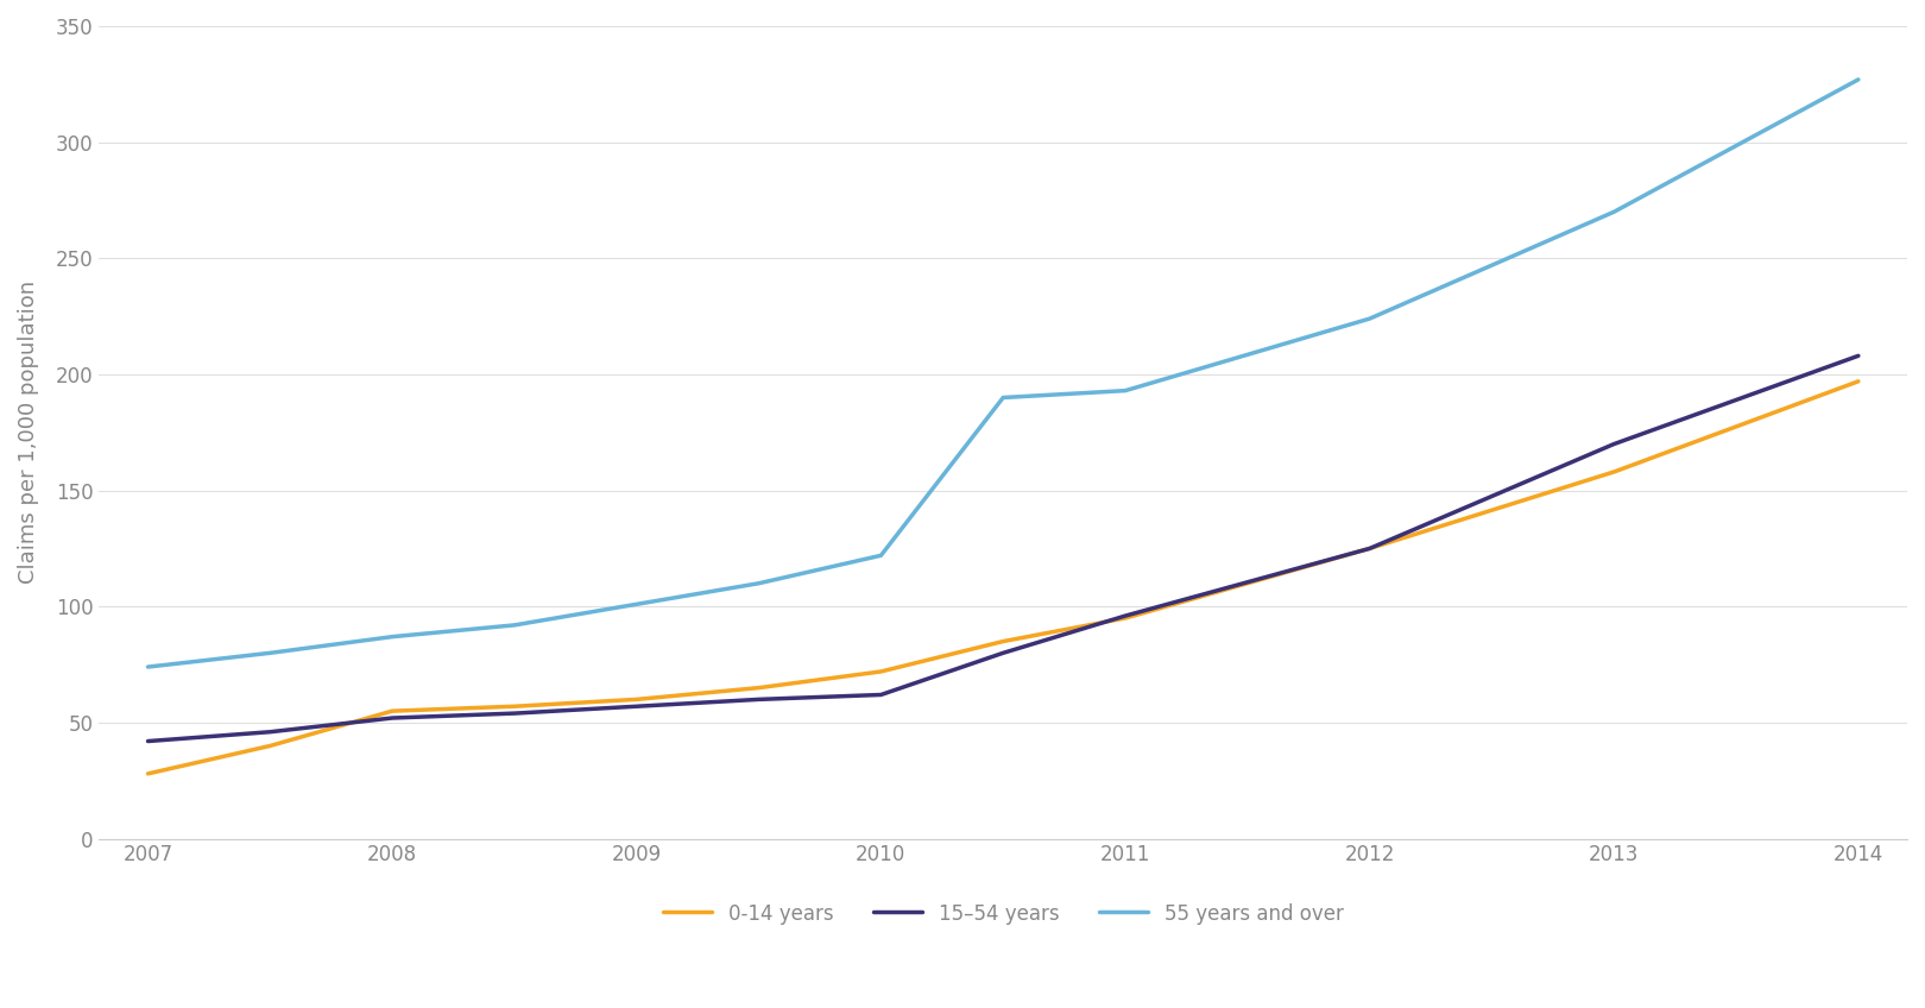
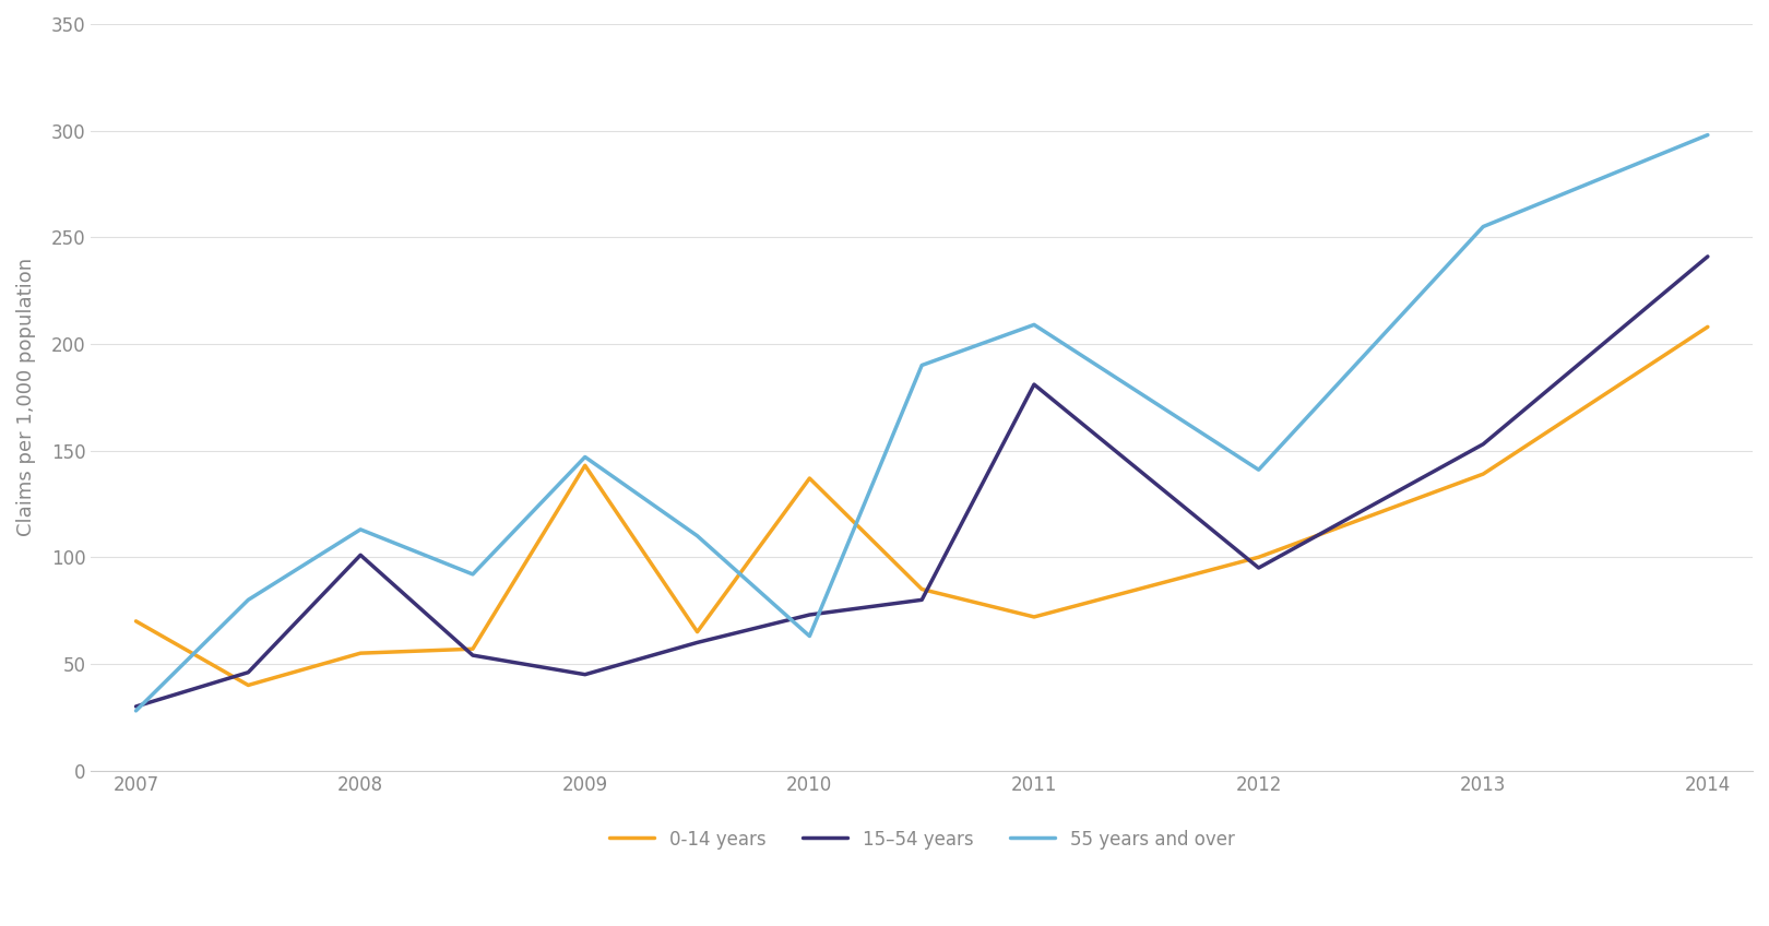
0-14 years/2007: 28 -> 70
15–54 years/2007: 42 -> 30
55 years and over/2007: 74 -> 28
15–54 years/2008: 52 -> 101
55 years and over/2008: 87 -> 113
0-14 years/2009: 60 -> 143
15–54 years/2009: 57 -> 45
55 years and over/2009: 101 -> 147
0-14 years/2010: 72 -> 137
15–54 years/2010: 62 -> 73
55 years and over/2010: 122 -> 63
0-14 years/2011: 95 -> 72
15–54 years/2011: 96 -> 181
55 years and over/2011: 193 -> 209
0-14 years/2012: 125 -> 100
15–54 years/2012: 125 -> 95
55 years and over/2012: 224 -> 141
0-14 years/2013: 158 -> 139
15–54 years/2013: 170 -> 153
55 years and over/2013: 270 -> 255
0-14 years/2014: 197 -> 208
15–54 years/2014: 208 -> 241
55 years and over/2014: 327 -> 298
